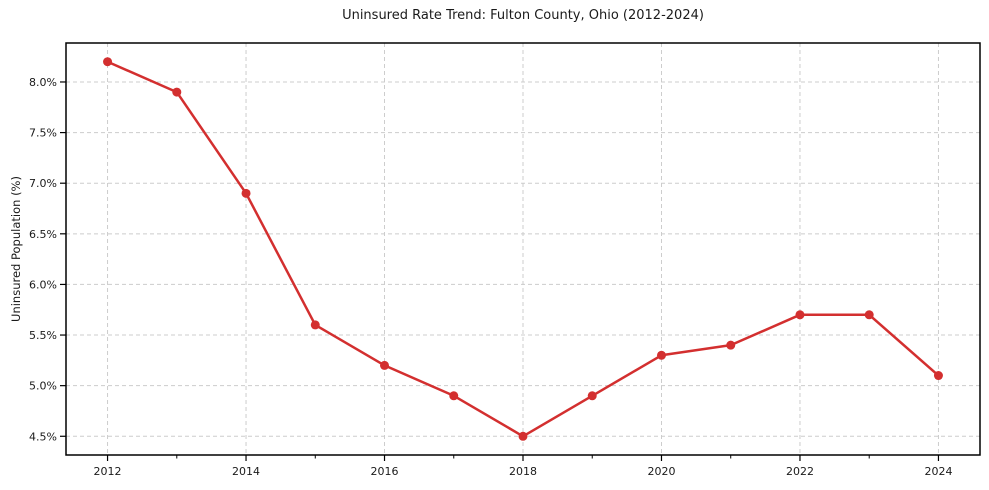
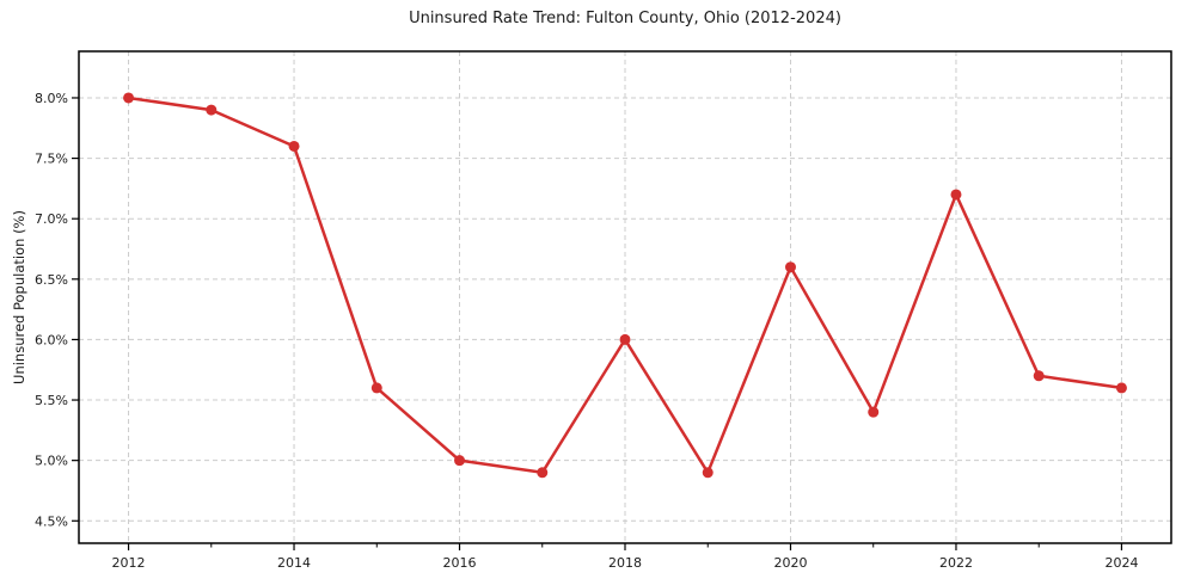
2012: 8.2% -> 8.0%
2014: 6.9% -> 7.6%
2016: 5.2% -> 5.0%
2018: 4.5% -> 6.0%
2020: 5.3% -> 6.6%
2022: 5.7% -> 7.2%
2024: 5.1% -> 5.6%
